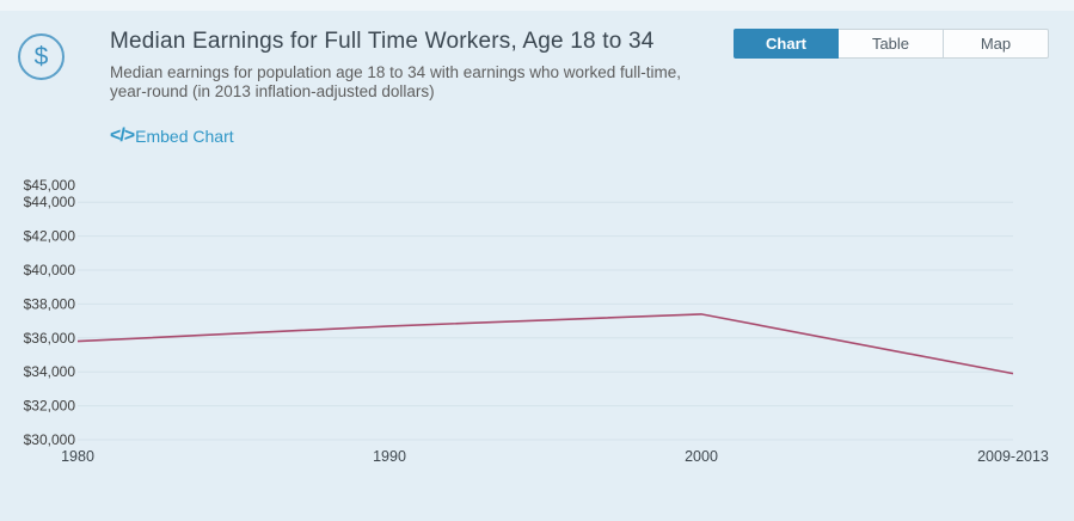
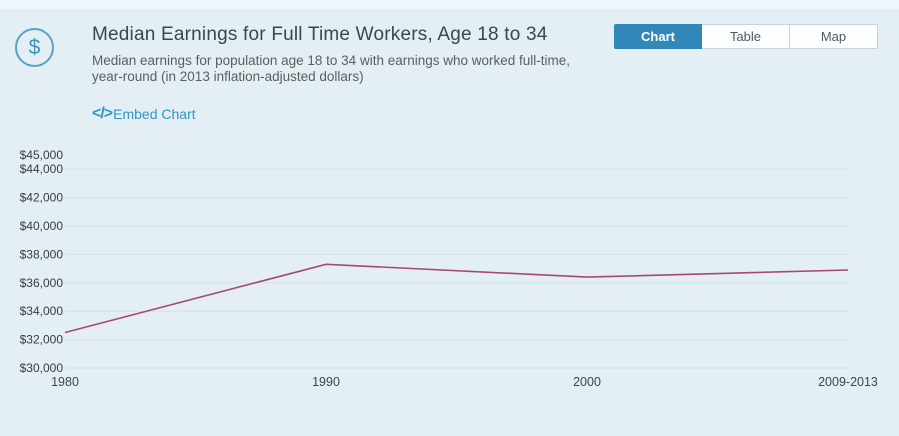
1980: $35800 -> $32500
1990: $36700 -> $37300
2000: $37400 -> $36400
2009-2013: $33900 -> $36900
